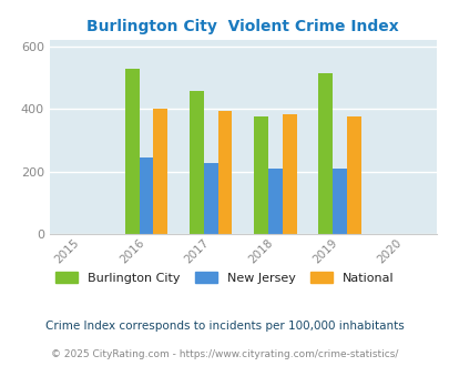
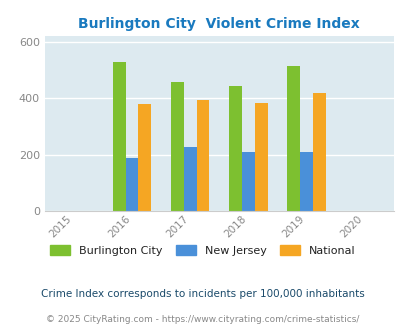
New Jersey/2016: 245 -> 190
National/2016: 400 -> 380
Burlington City/2018: 378 -> 445
National/2019: 378 -> 420
